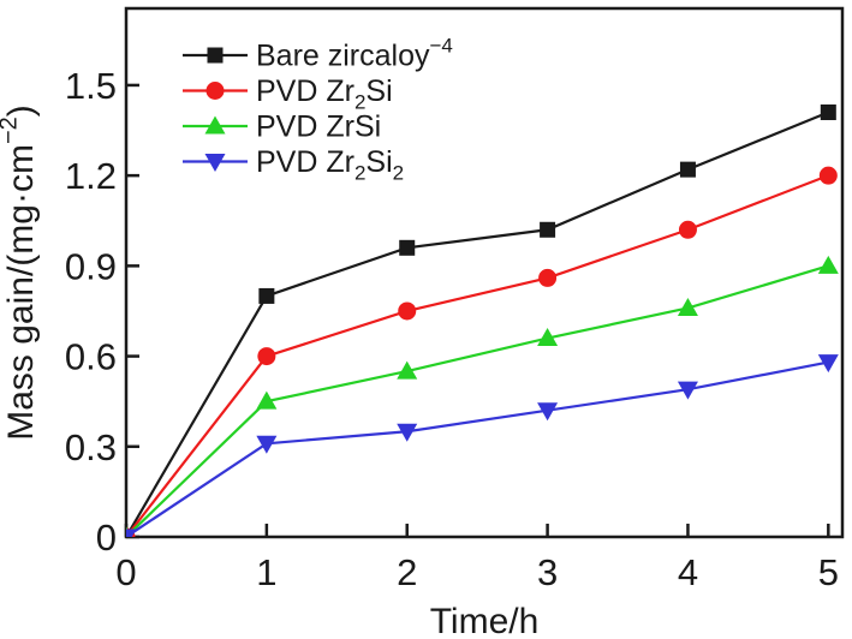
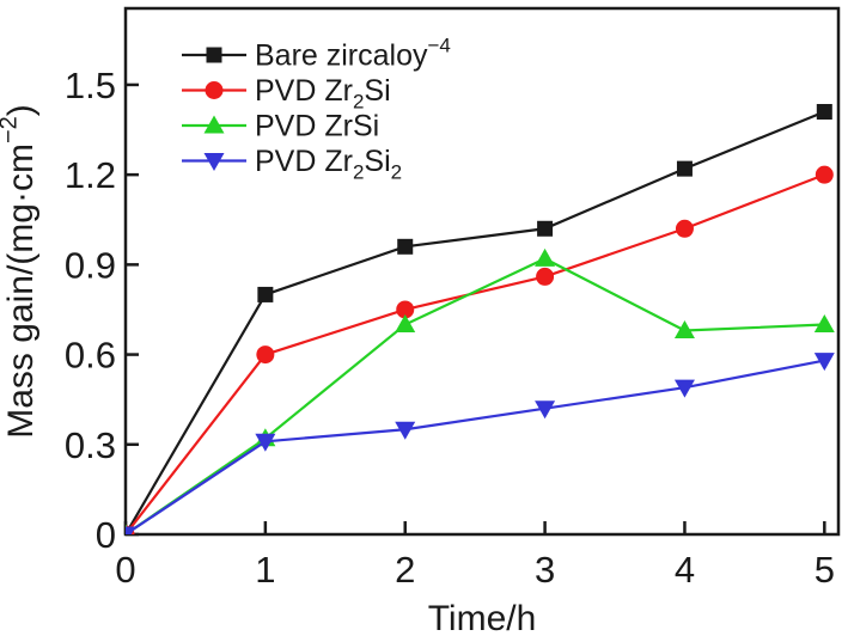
PVD ZrSi/1: 0.45 -> 0.32
PVD ZrSi/2: 0.55 -> 0.70
PVD ZrSi/3: 0.66 -> 0.92
PVD ZrSi/4: 0.76 -> 0.68
PVD ZrSi/5: 0.90 -> 0.70
